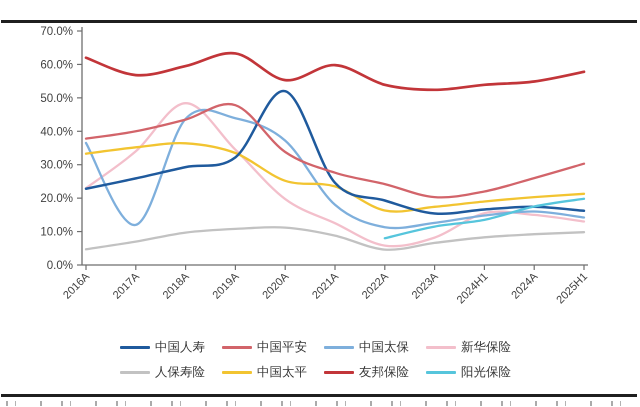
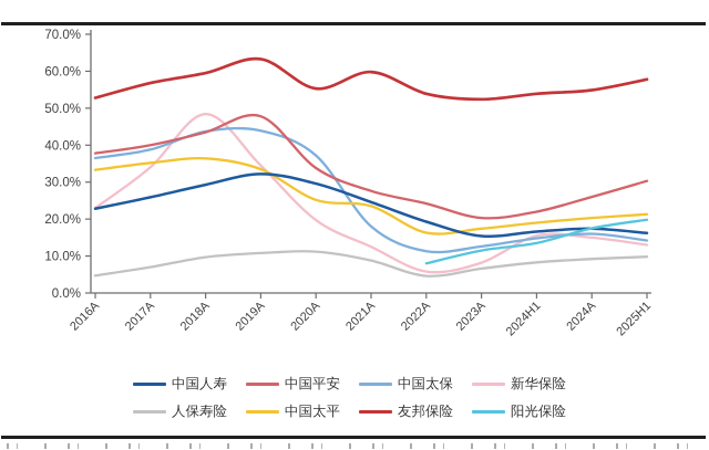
友邦保险/2016A: 62% -> 53%
中国太保/2017A: 12% -> 39%
中国人寿/2020A: 52% -> 30%
